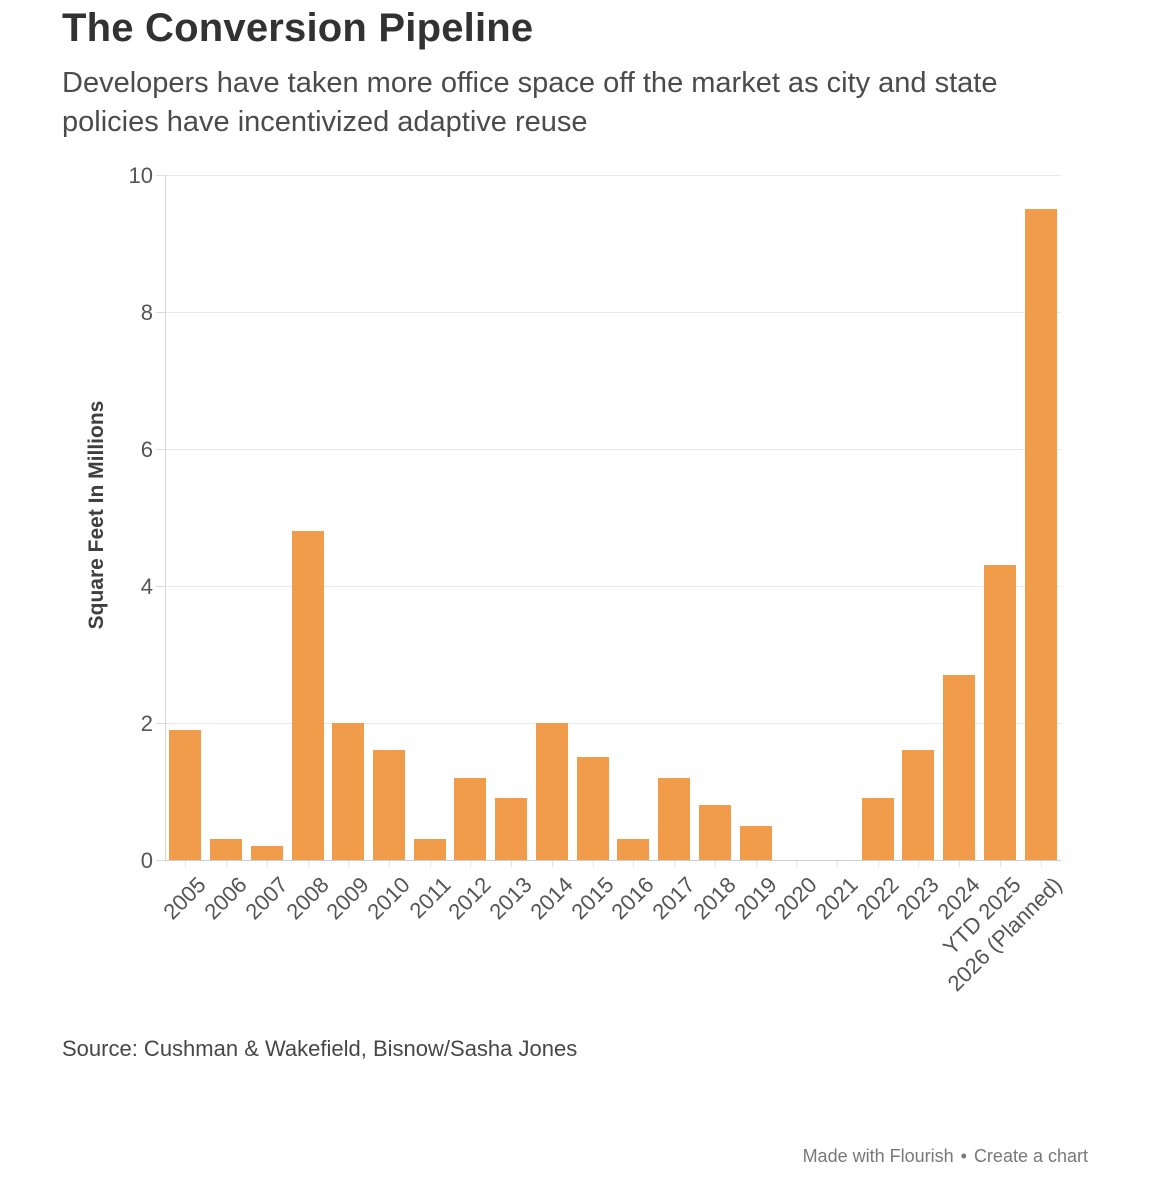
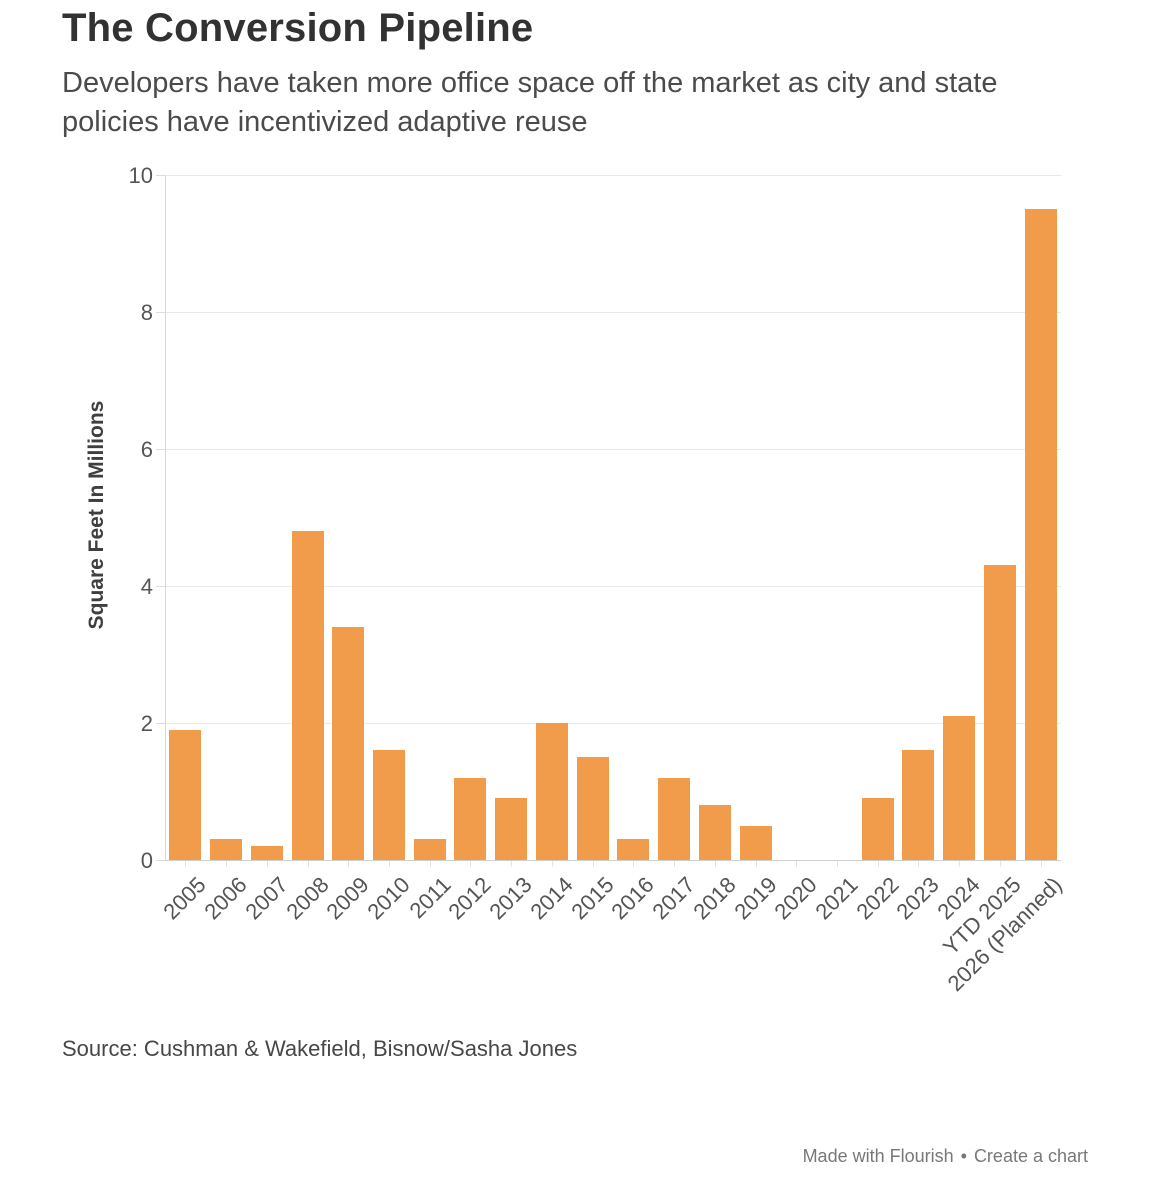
2009: 2.0 -> 3.4
2024: 2.7 -> 2.1
